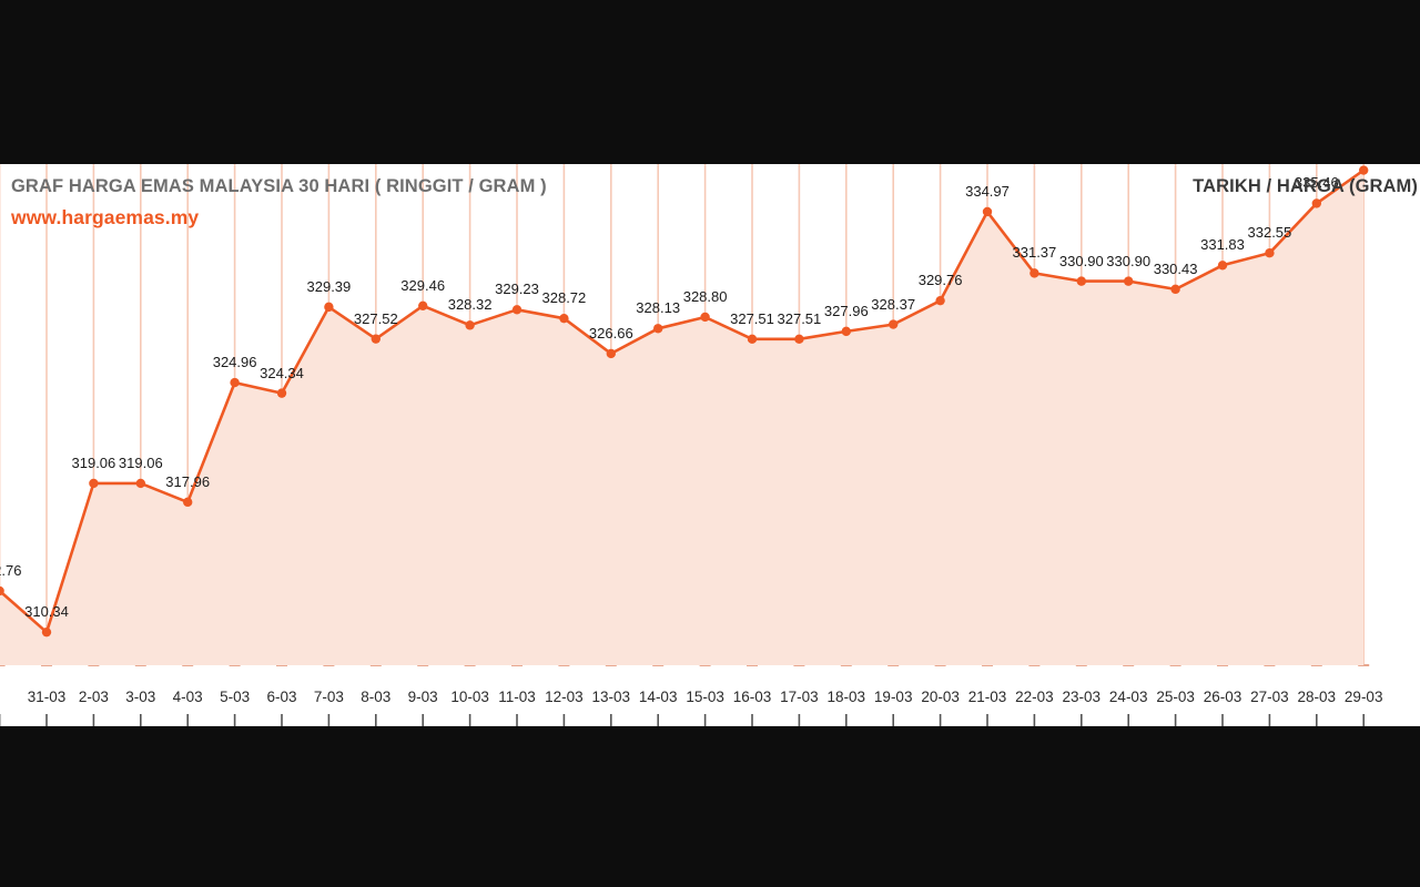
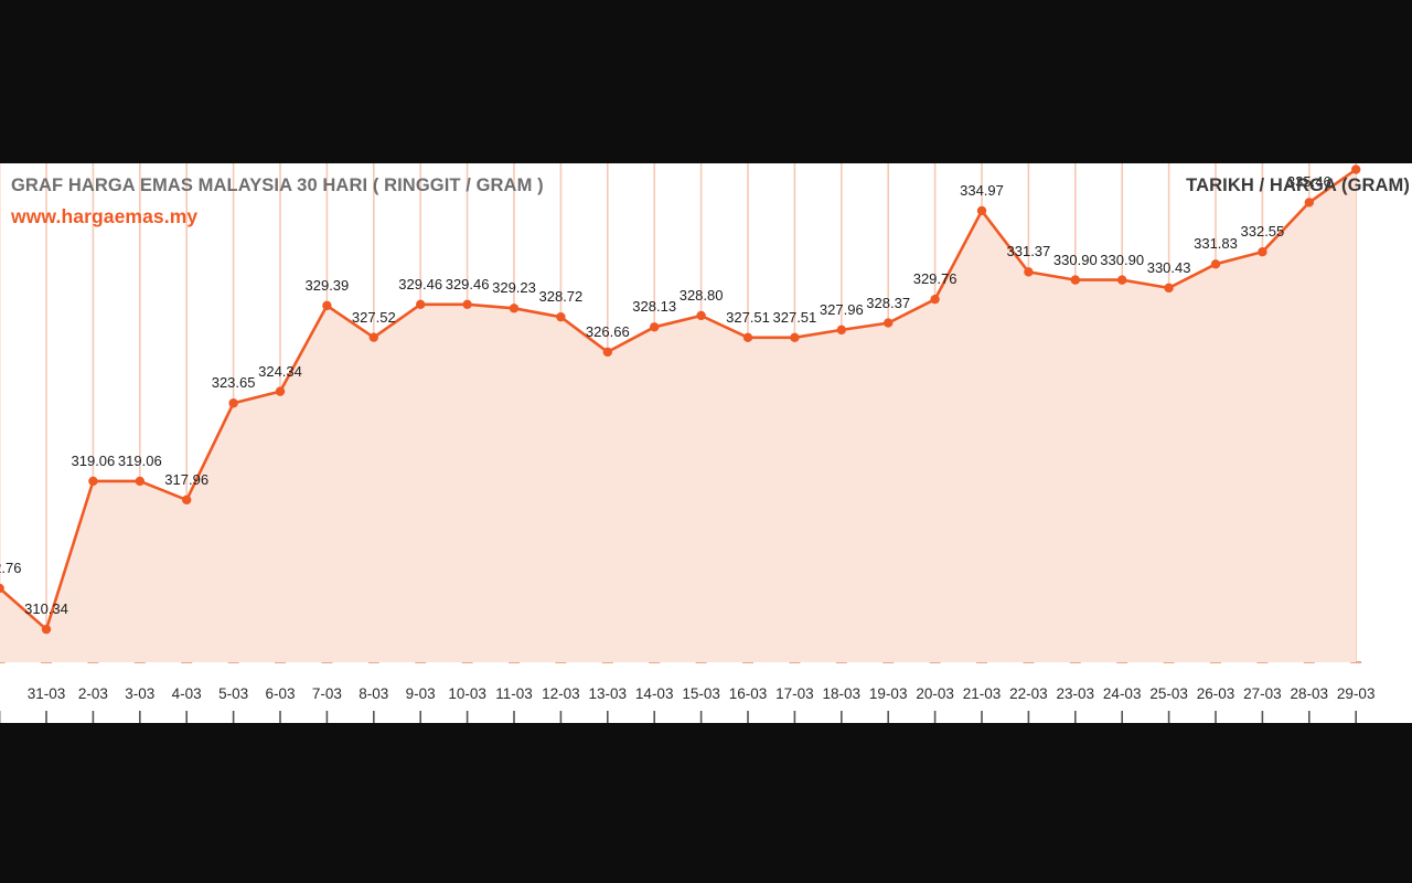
5-03: 324.96 -> 323.65
10-03: 328.32 -> 329.46
